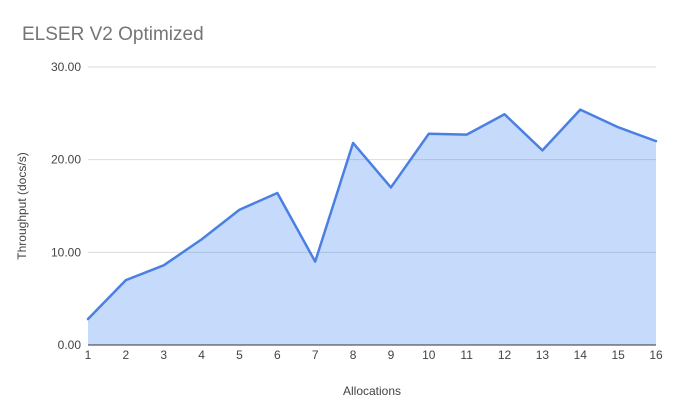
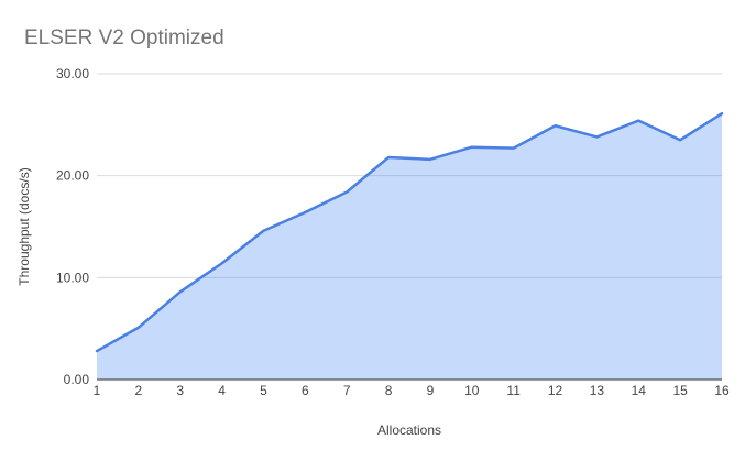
2: 7 -> 5
7: 9 -> 18
9: 17 -> 22
13: 21 -> 24
16: 22 -> 26
